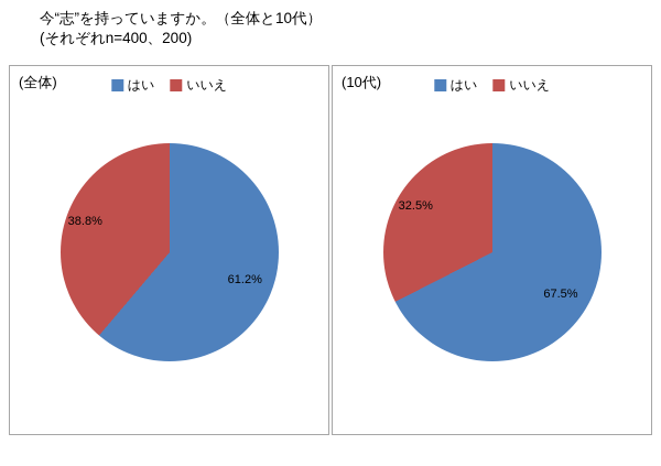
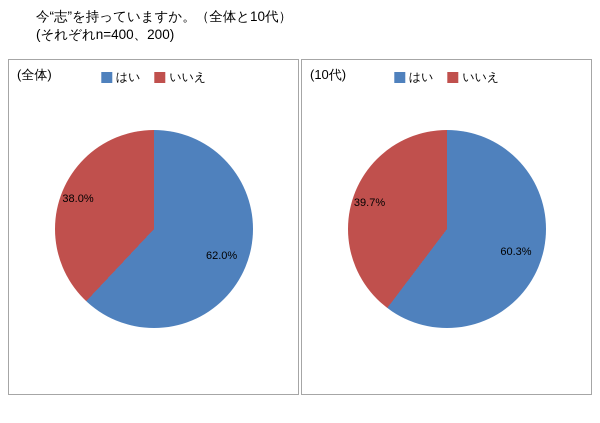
(全体)/はい: 61.2% -> 62.0%
(全体)/いいえ: 38.8% -> 38.0%
(10代)/はい: 67.5% -> 60.3%
(10代)/いいえ: 32.5% -> 39.7%
